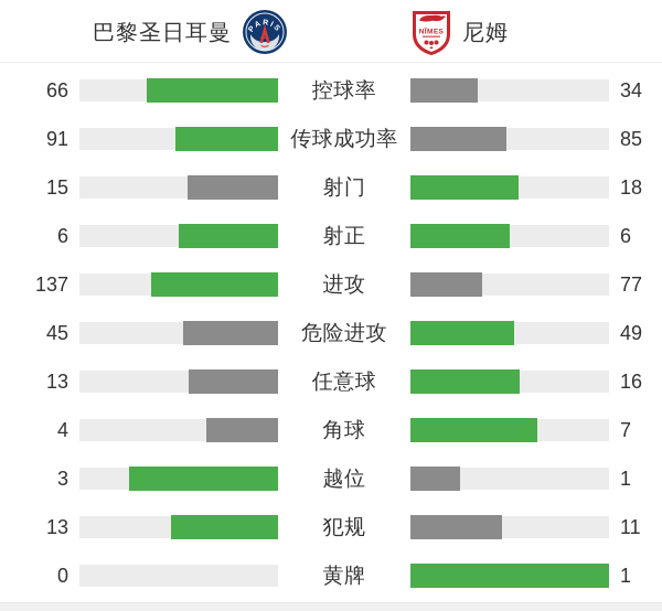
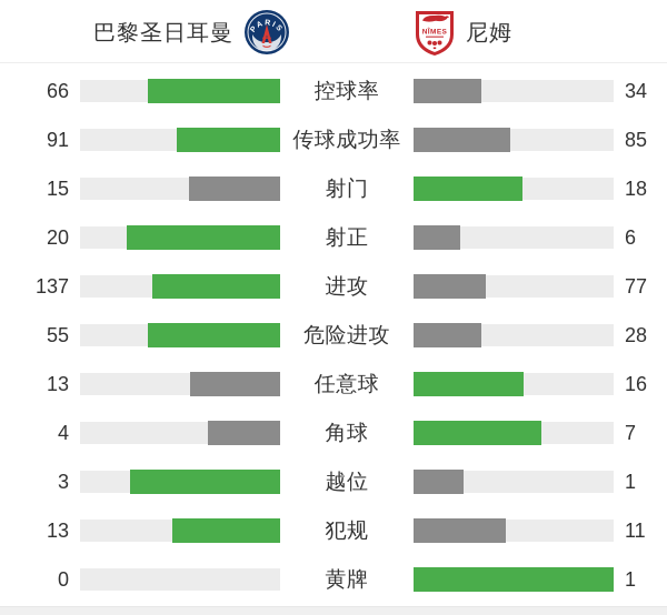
巴黎圣日耳曼/射正: 6 -> 20
巴黎圣日耳曼/危险进攻: 45 -> 55
尼姆/危险进攻: 49 -> 28
